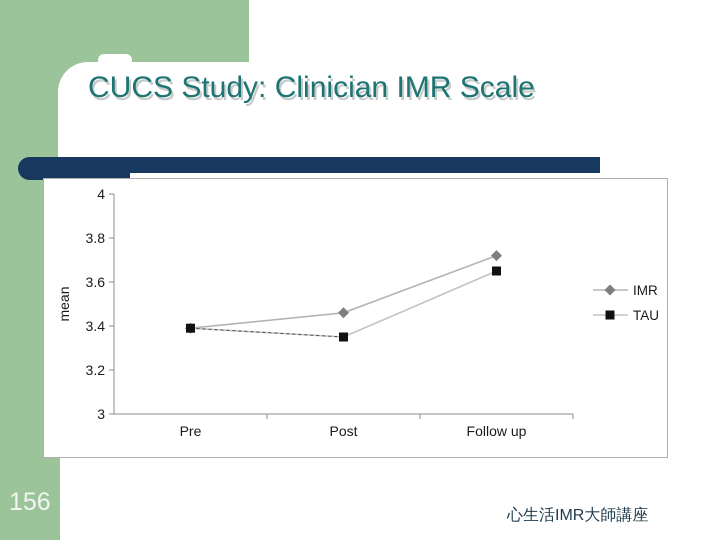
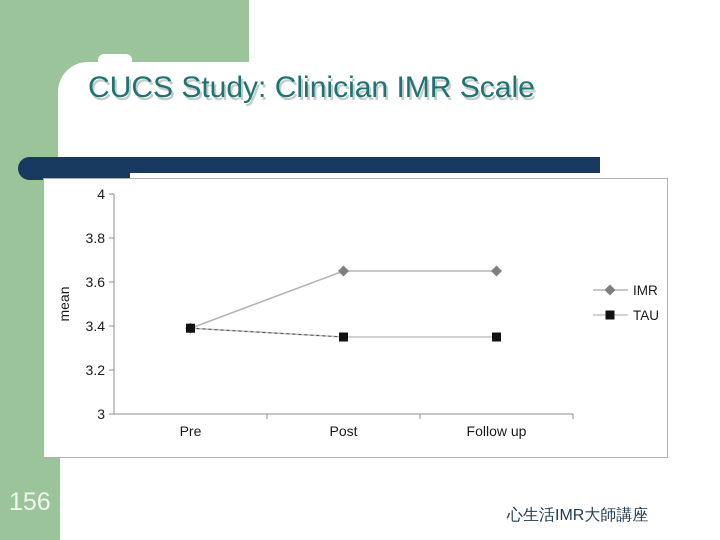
IMR/Post: 3.46 -> 3.65
IMR/Follow up: 3.72 -> 3.65
TAU/Follow up: 3.65 -> 3.35
